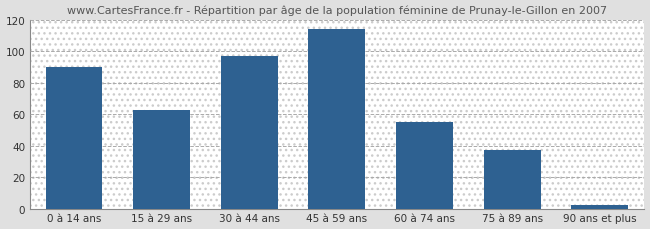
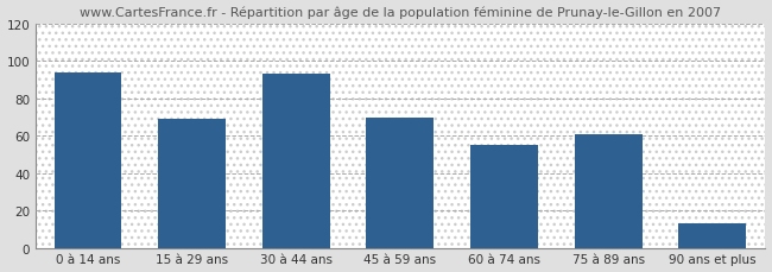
0 à 14 ans: 90 -> 94
15 à 29 ans: 63 -> 69
30 à 44 ans: 97 -> 93
45 à 59 ans: 114 -> 70
75 à 89 ans: 37 -> 61
90 ans et plus: 2 -> 13
